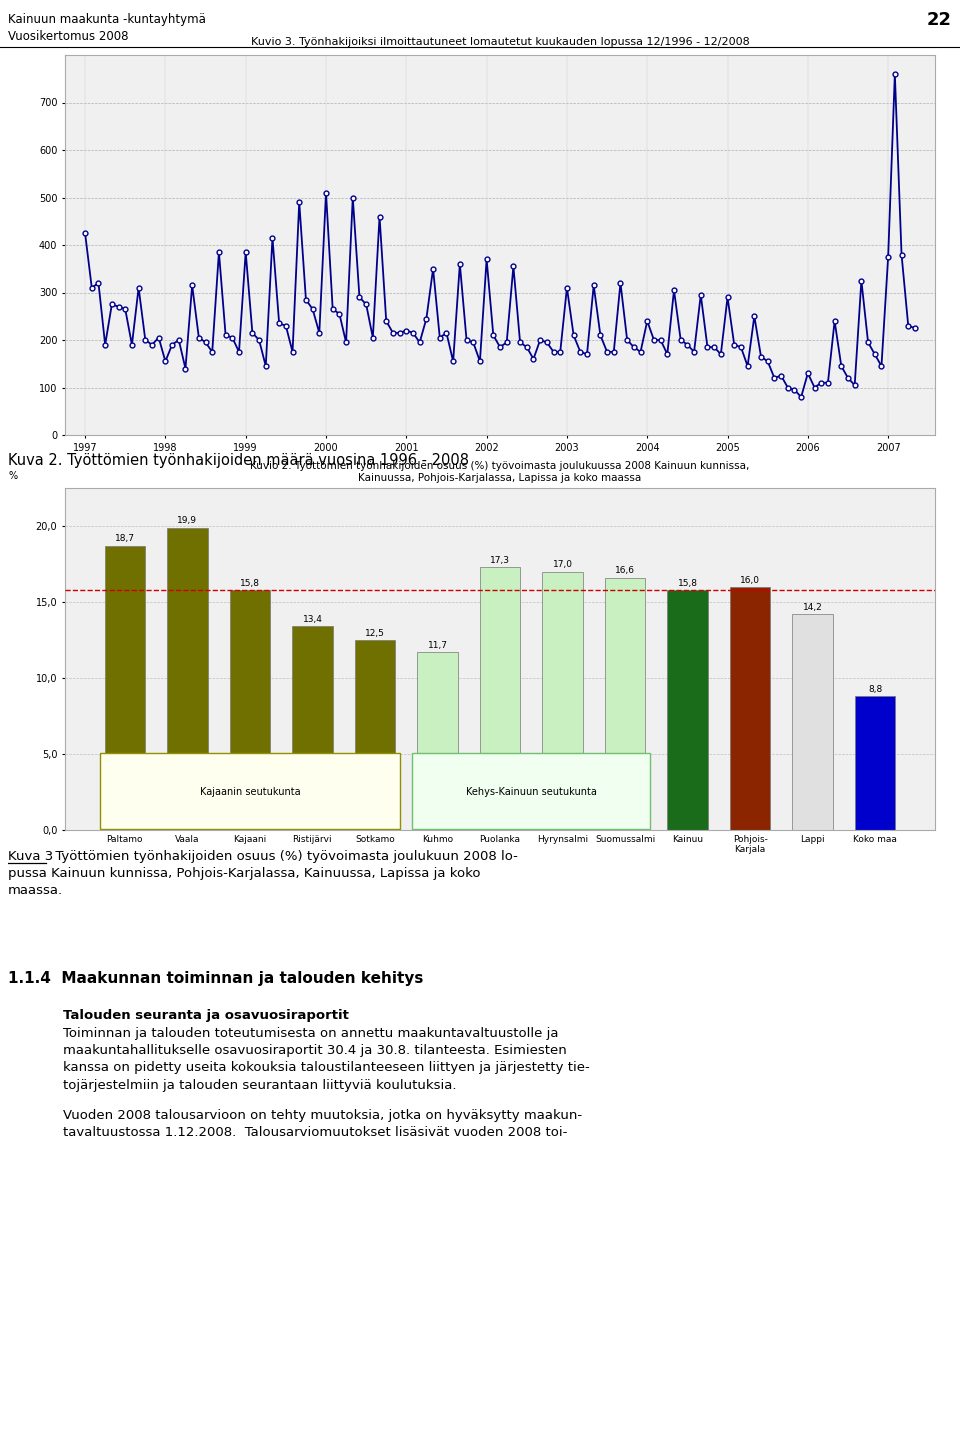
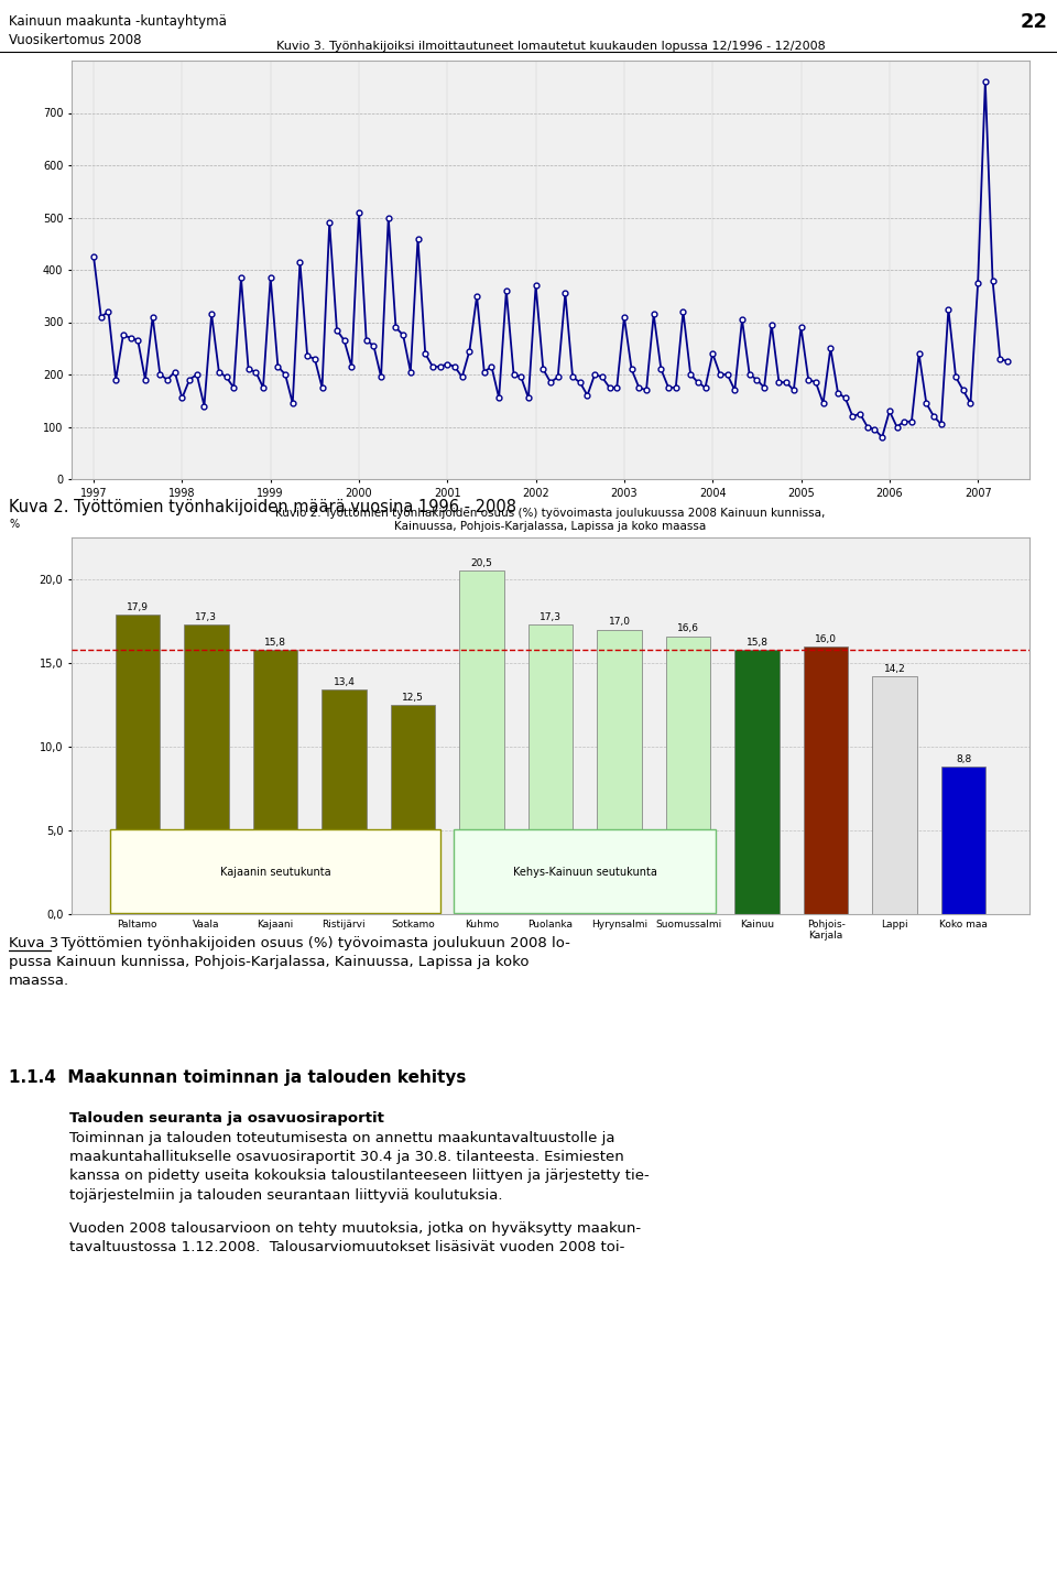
Paltamo: 18,7 -> 17,9
Vaala: 19,9 -> 17,3
Kuhmo: 11,7 -> 20,5
